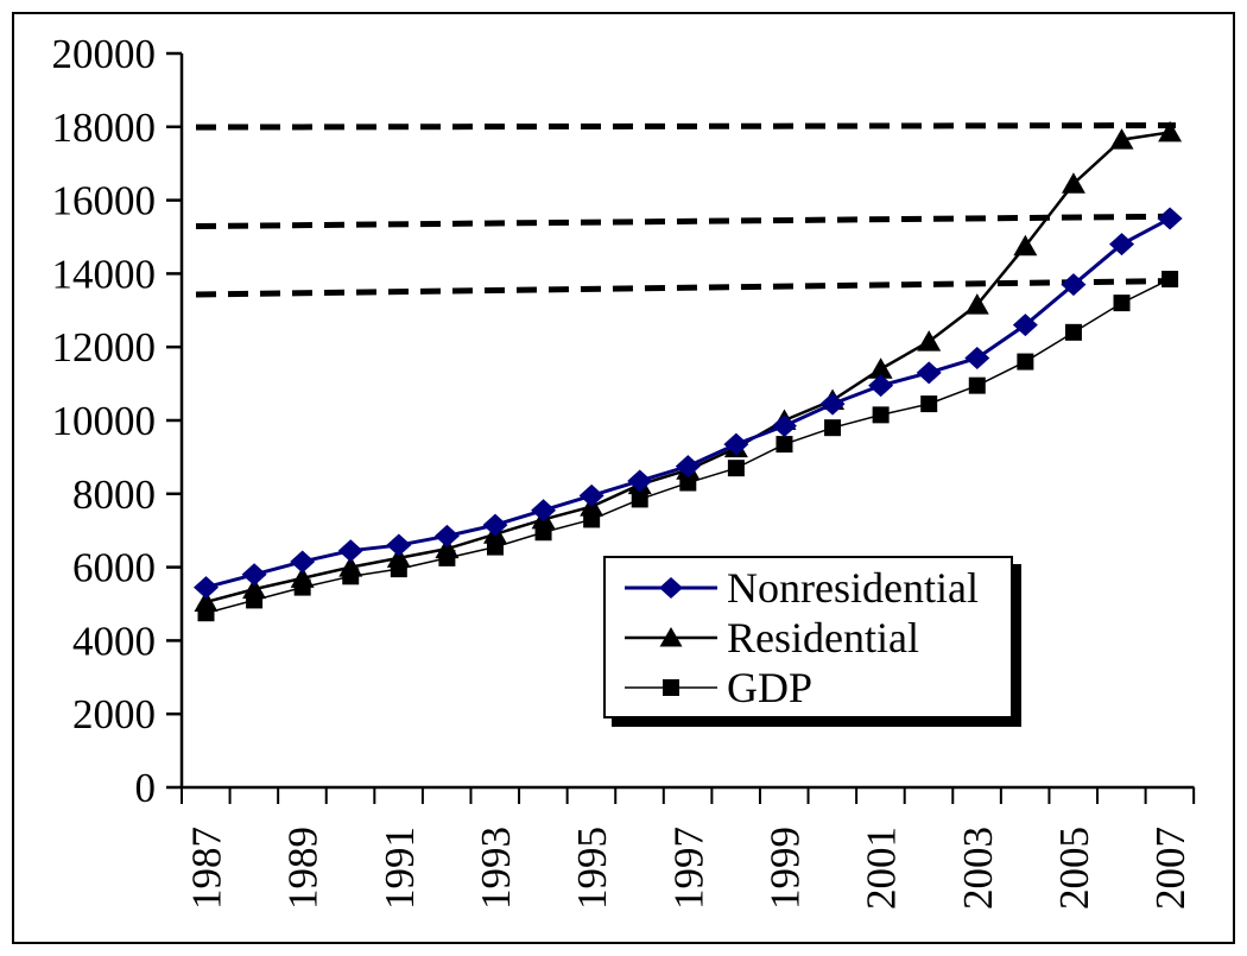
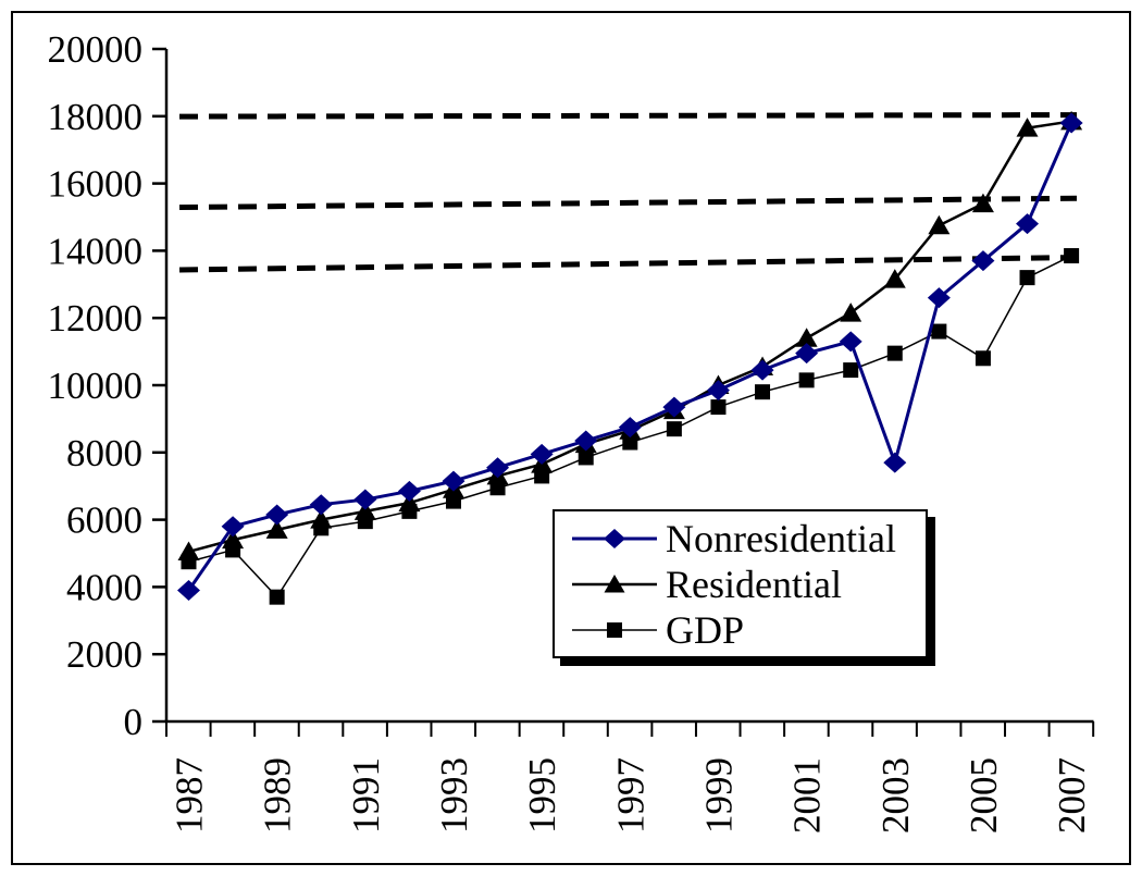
Nonresidential/1987: 5400 -> 3900
GDP/1989: 5400 -> 3700
Nonresidential/2003: 11700 -> 7700
Residential/2005: 16400 -> 15400
GDP/2005: 12400 -> 10800
Nonresidential/2007: 15500 -> 17800
